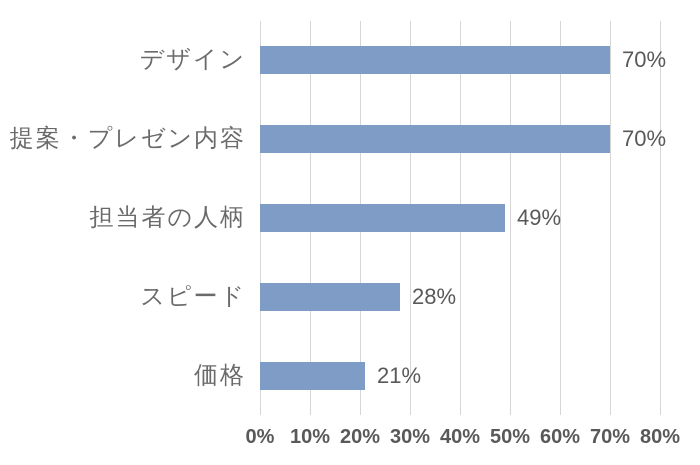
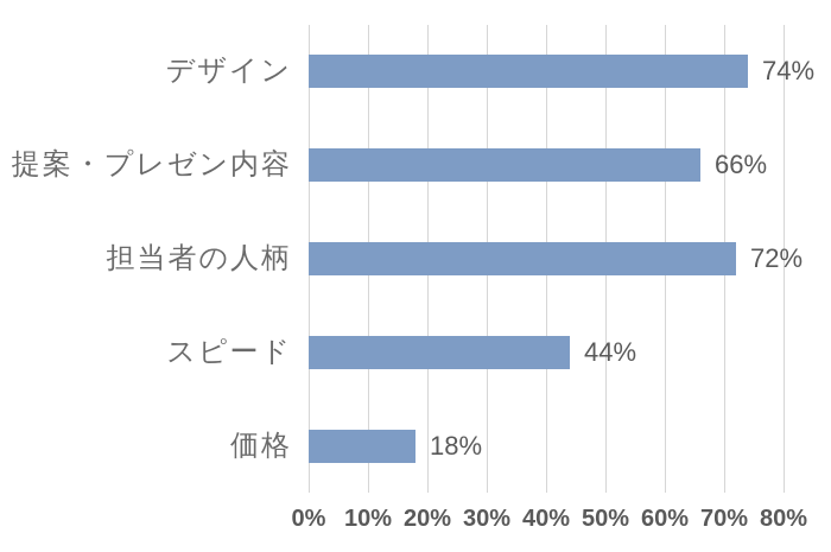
デザイン: 70% -> 74%
提案・プレゼン内容: 70% -> 66%
担当者の人柄: 49% -> 72%
スピード: 28% -> 44%
価格: 21% -> 18%
